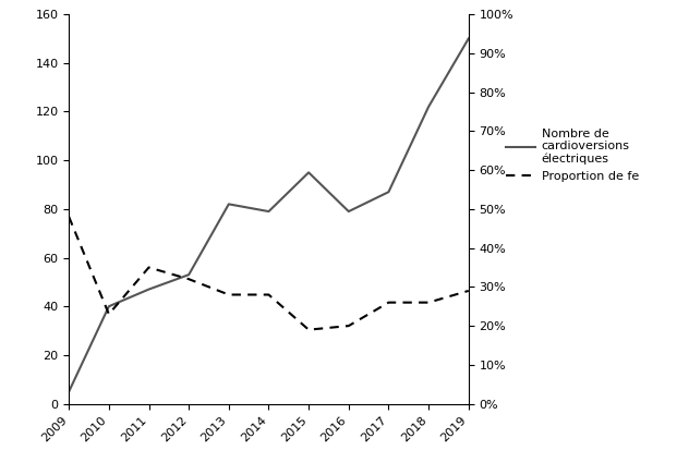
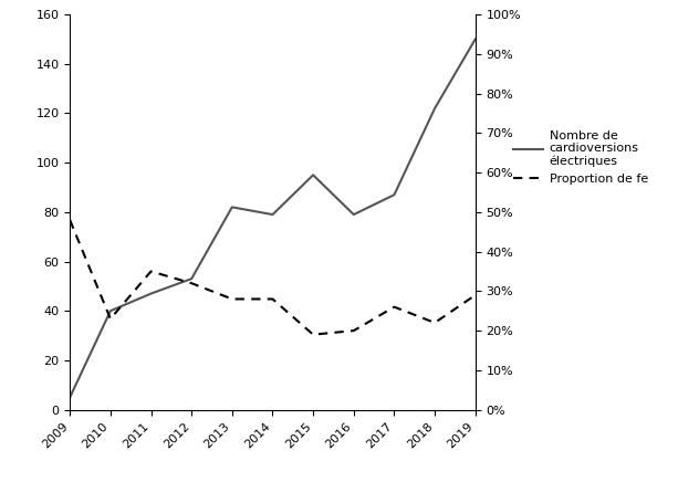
Proportion de fe/2018: 26% -> 22%
